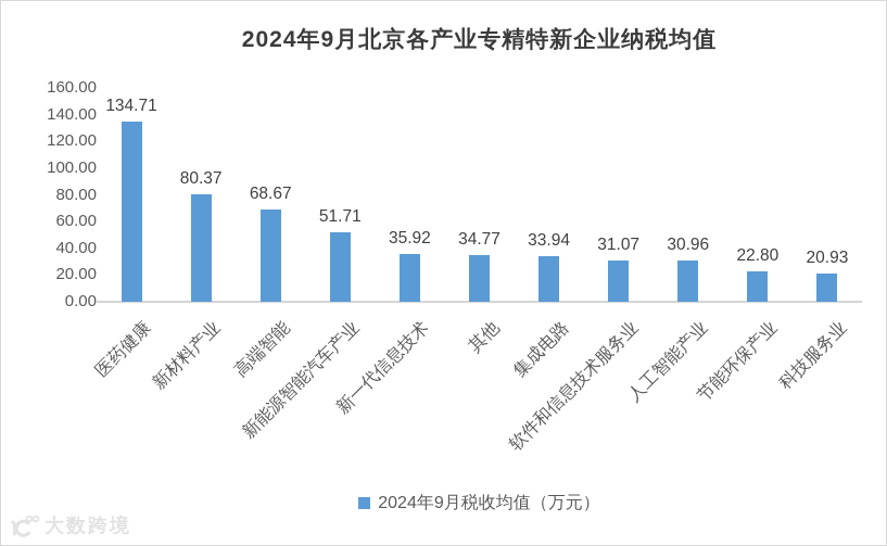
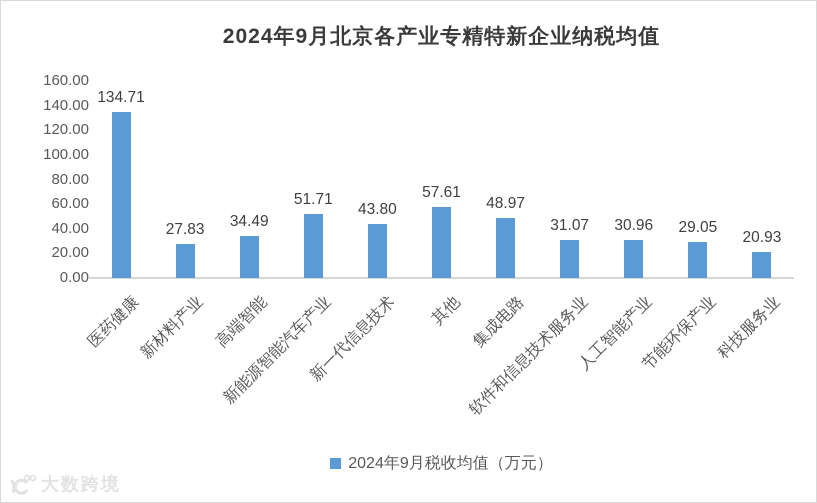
新材料产业: 80.37 -> 27.83
高端智能: 68.67 -> 34.49
新一代信息技术: 35.92 -> 43.80
其他: 34.77 -> 57.61
集成电路: 33.94 -> 48.97
节能环保产业: 22.80 -> 29.05
